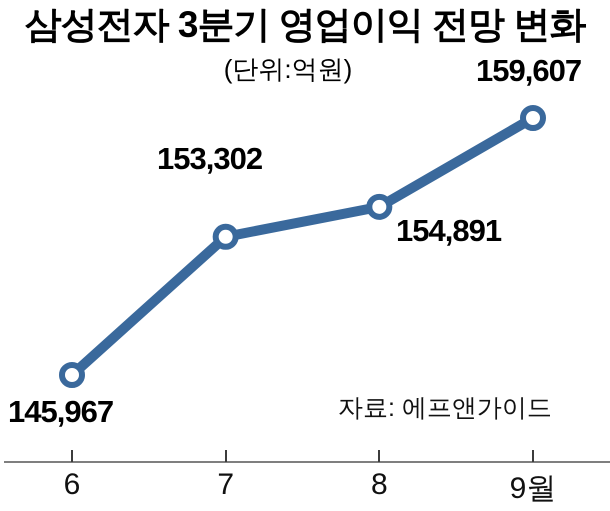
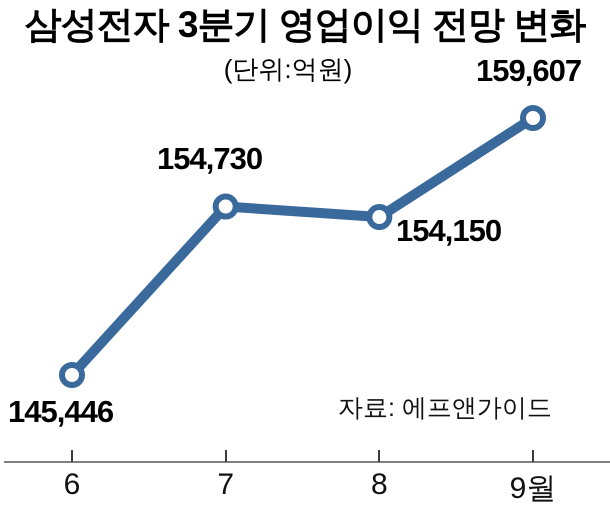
6: 145,967 -> 145,446
7: 153,302 -> 154,730
8: 154,891 -> 154,150
